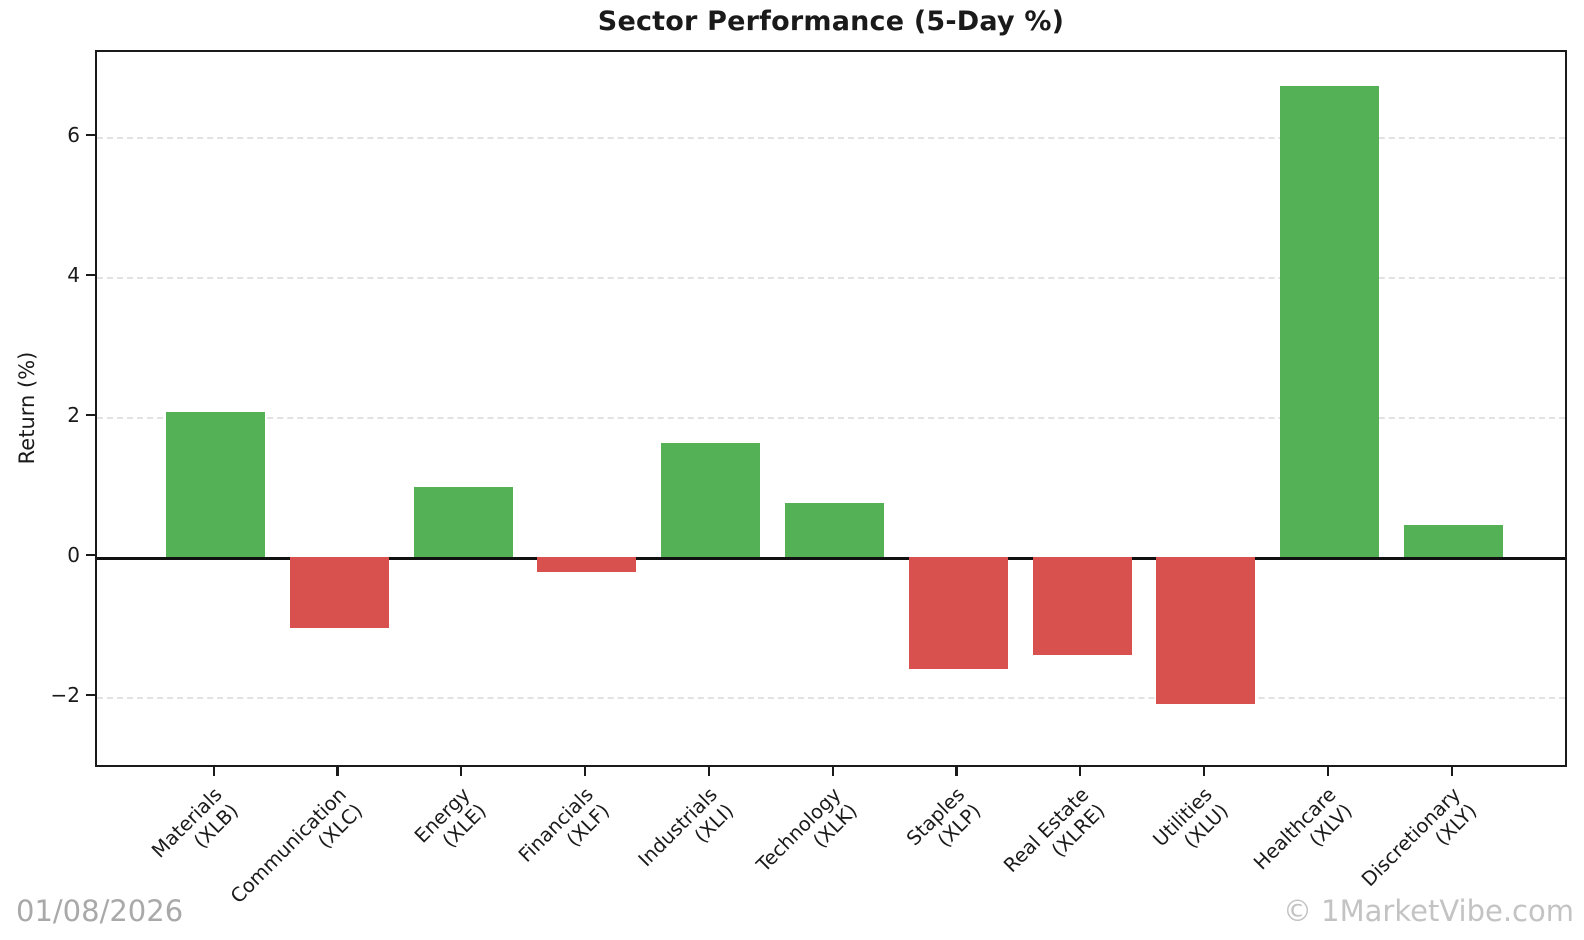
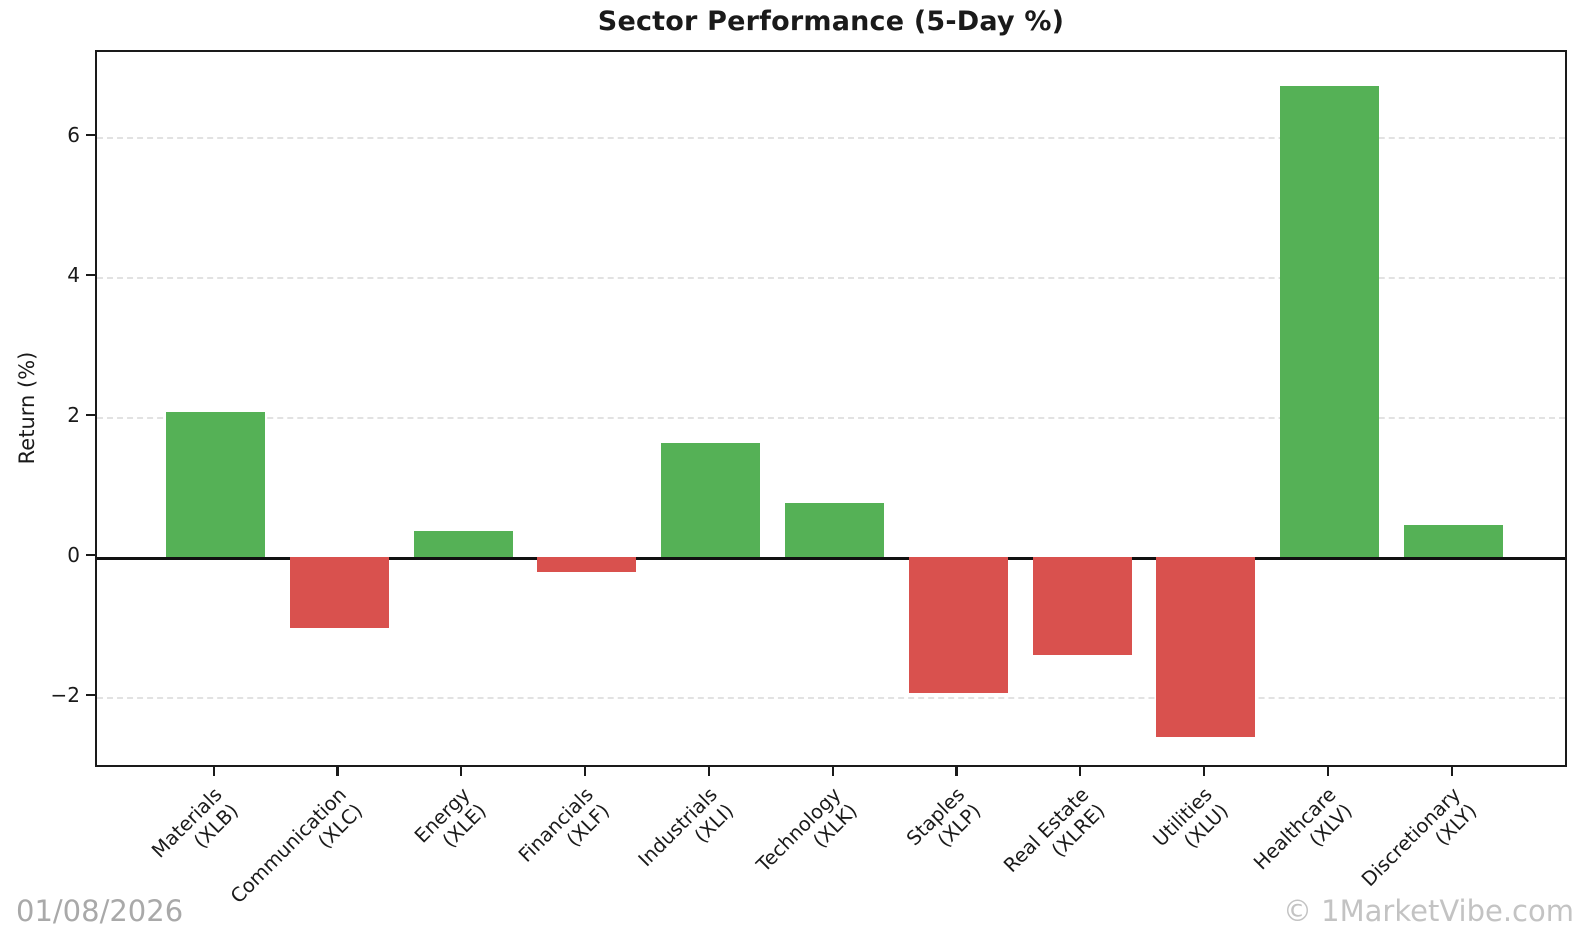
Energy (XLE): 1.0 -> 0.4
Staples (XLP): -1.6 -> -1.9
Utilities (XLU): -2.1 -> -2.6
